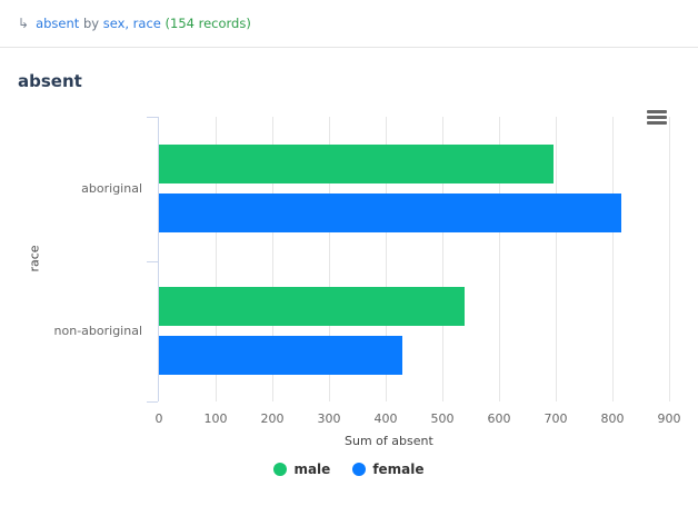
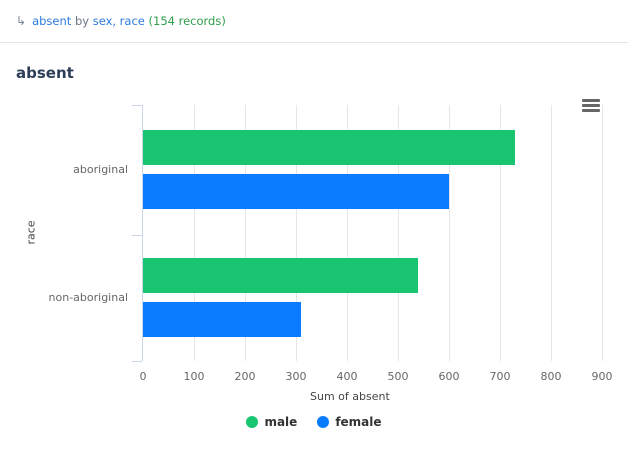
male/aboriginal: 700 -> 730
female/aboriginal: 820 -> 600
female/non-aboriginal: 430 -> 310
